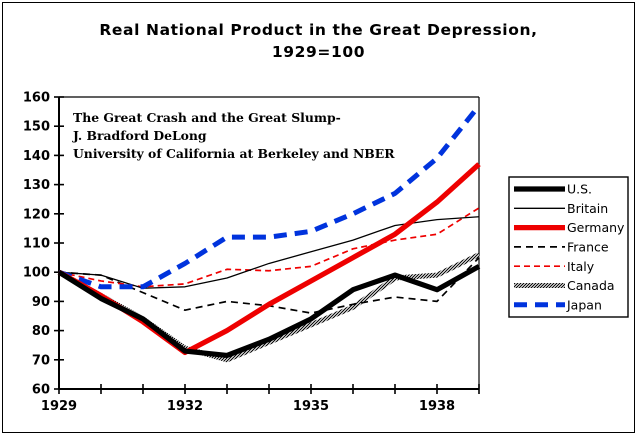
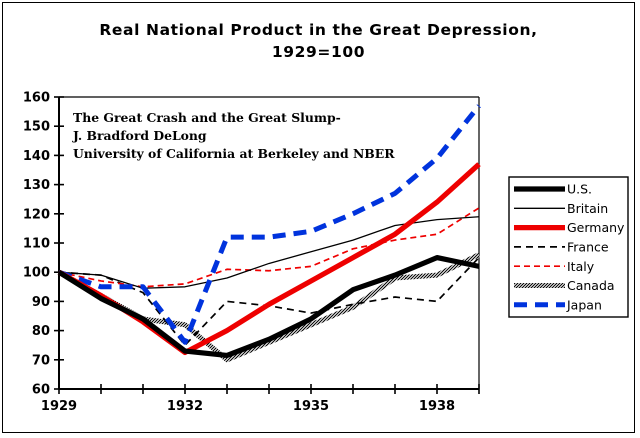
France/1932: 87 -> 75
Canada/1932: 74 -> 82
Japan/1932: 103 -> 76
U.S./1938: 94 -> 105
